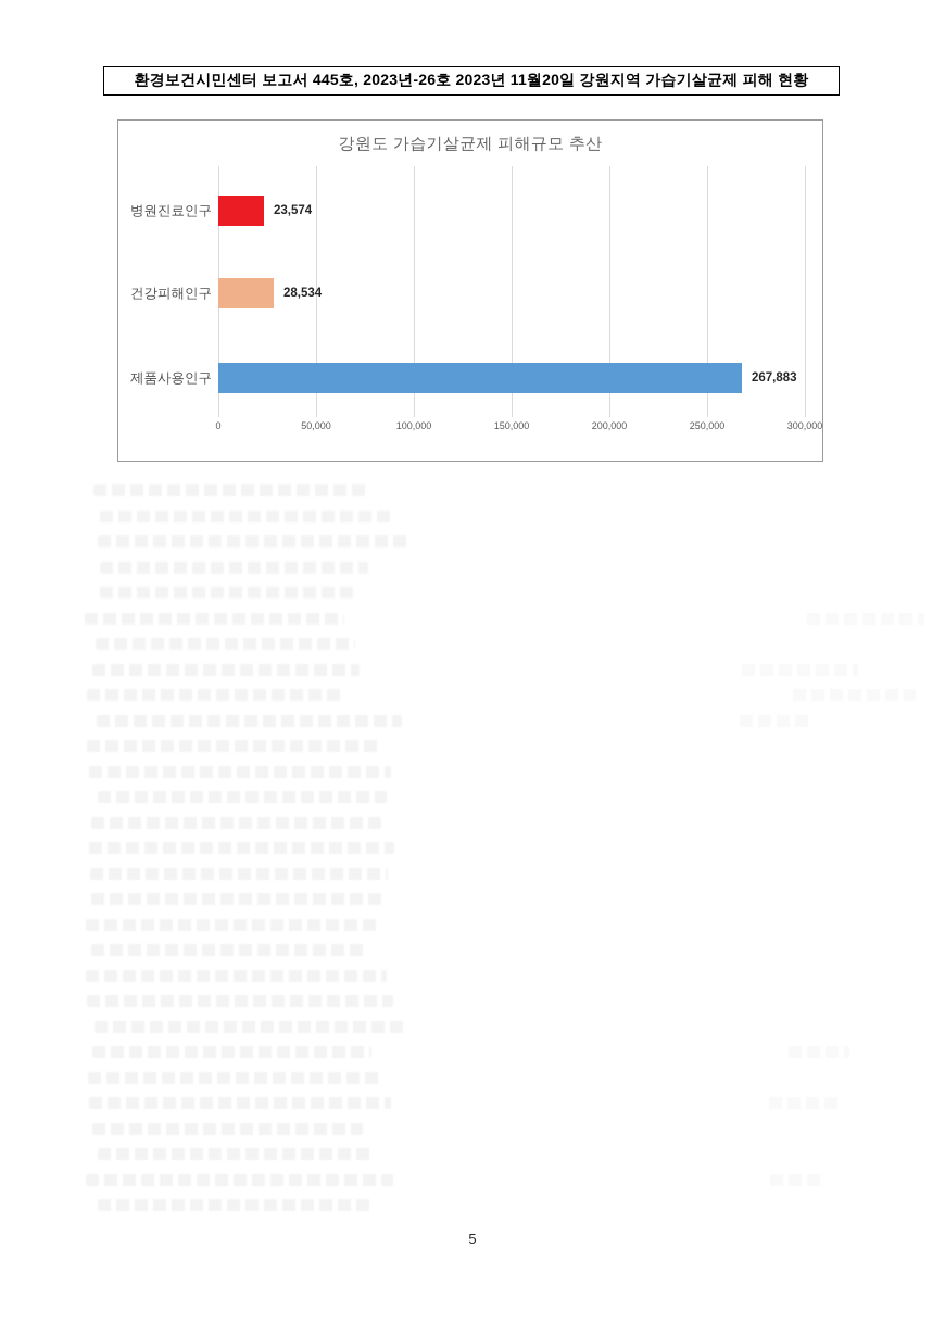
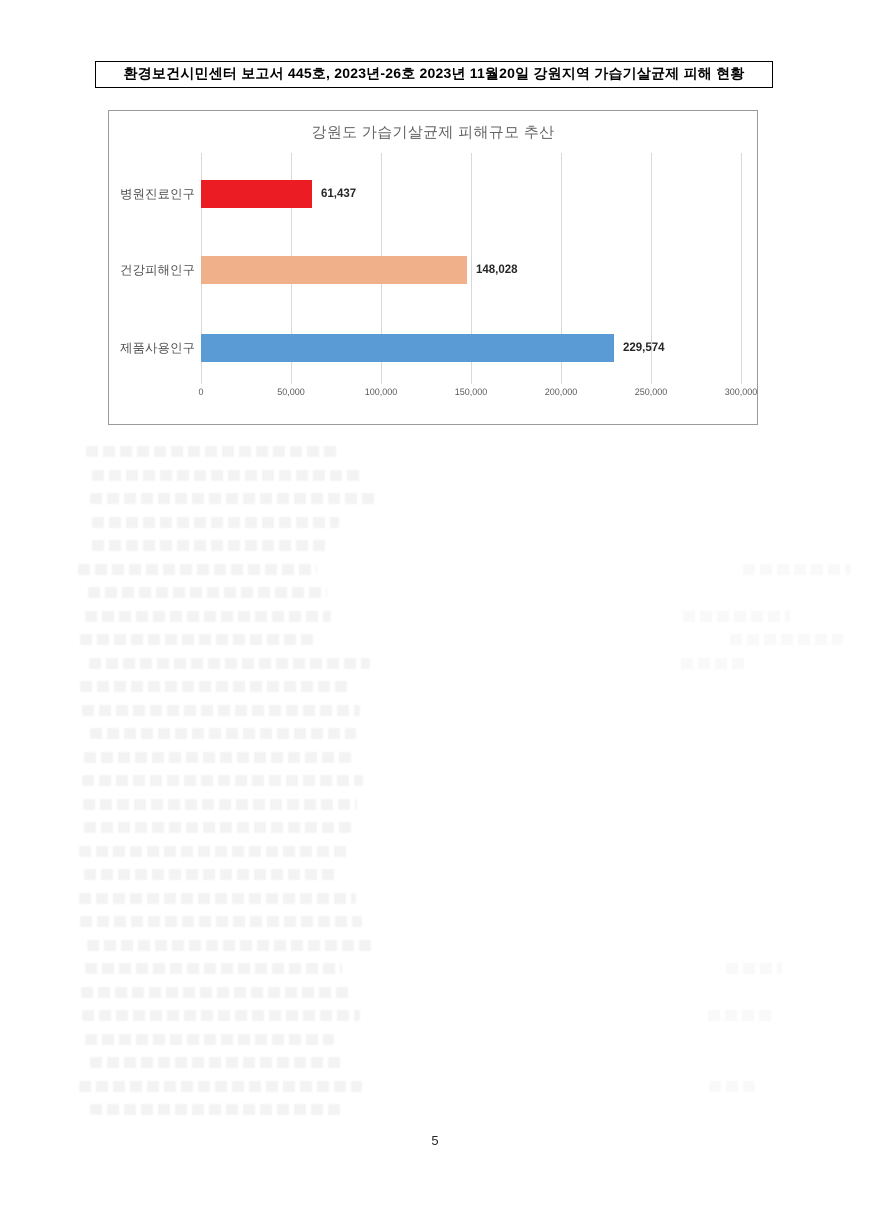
병원진료인구: 23,574 -> 61,437
건강피해인구: 28,534 -> 148,028
제품사용인구: 267,883 -> 229,574
